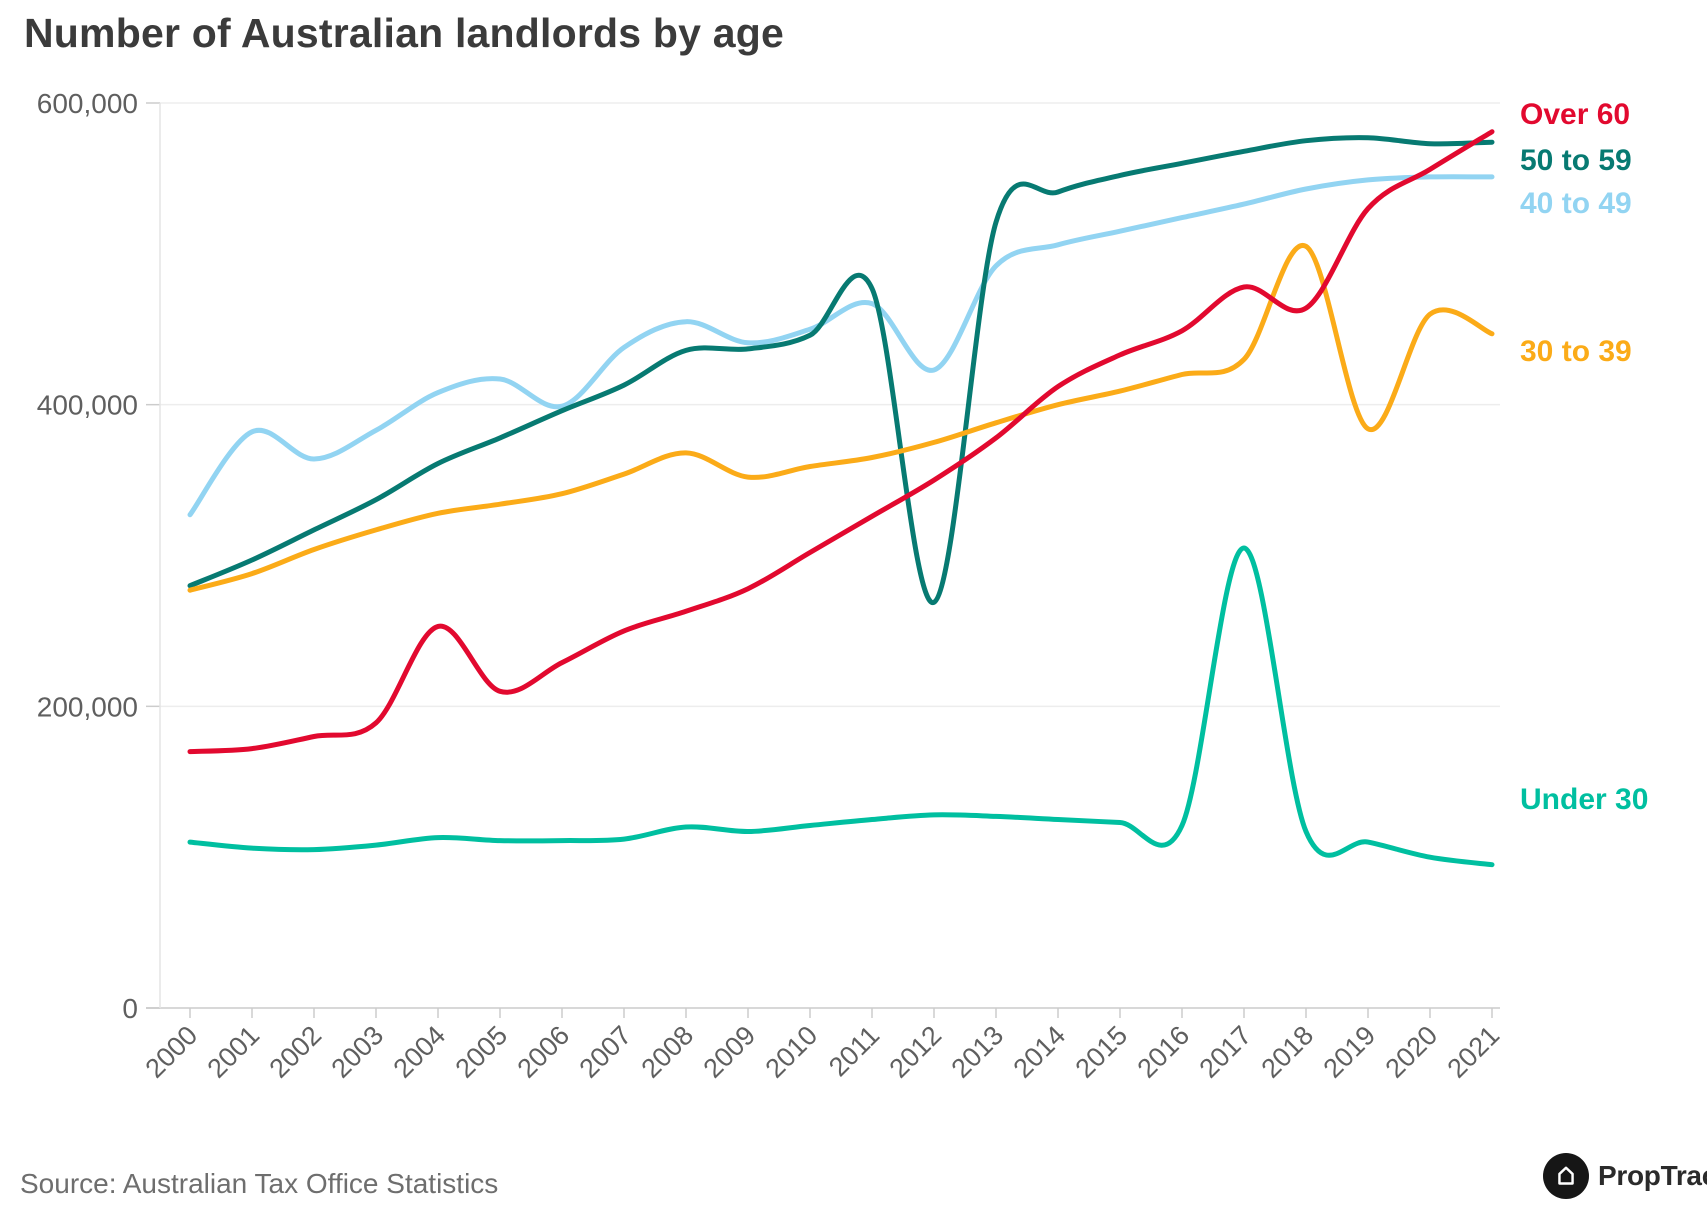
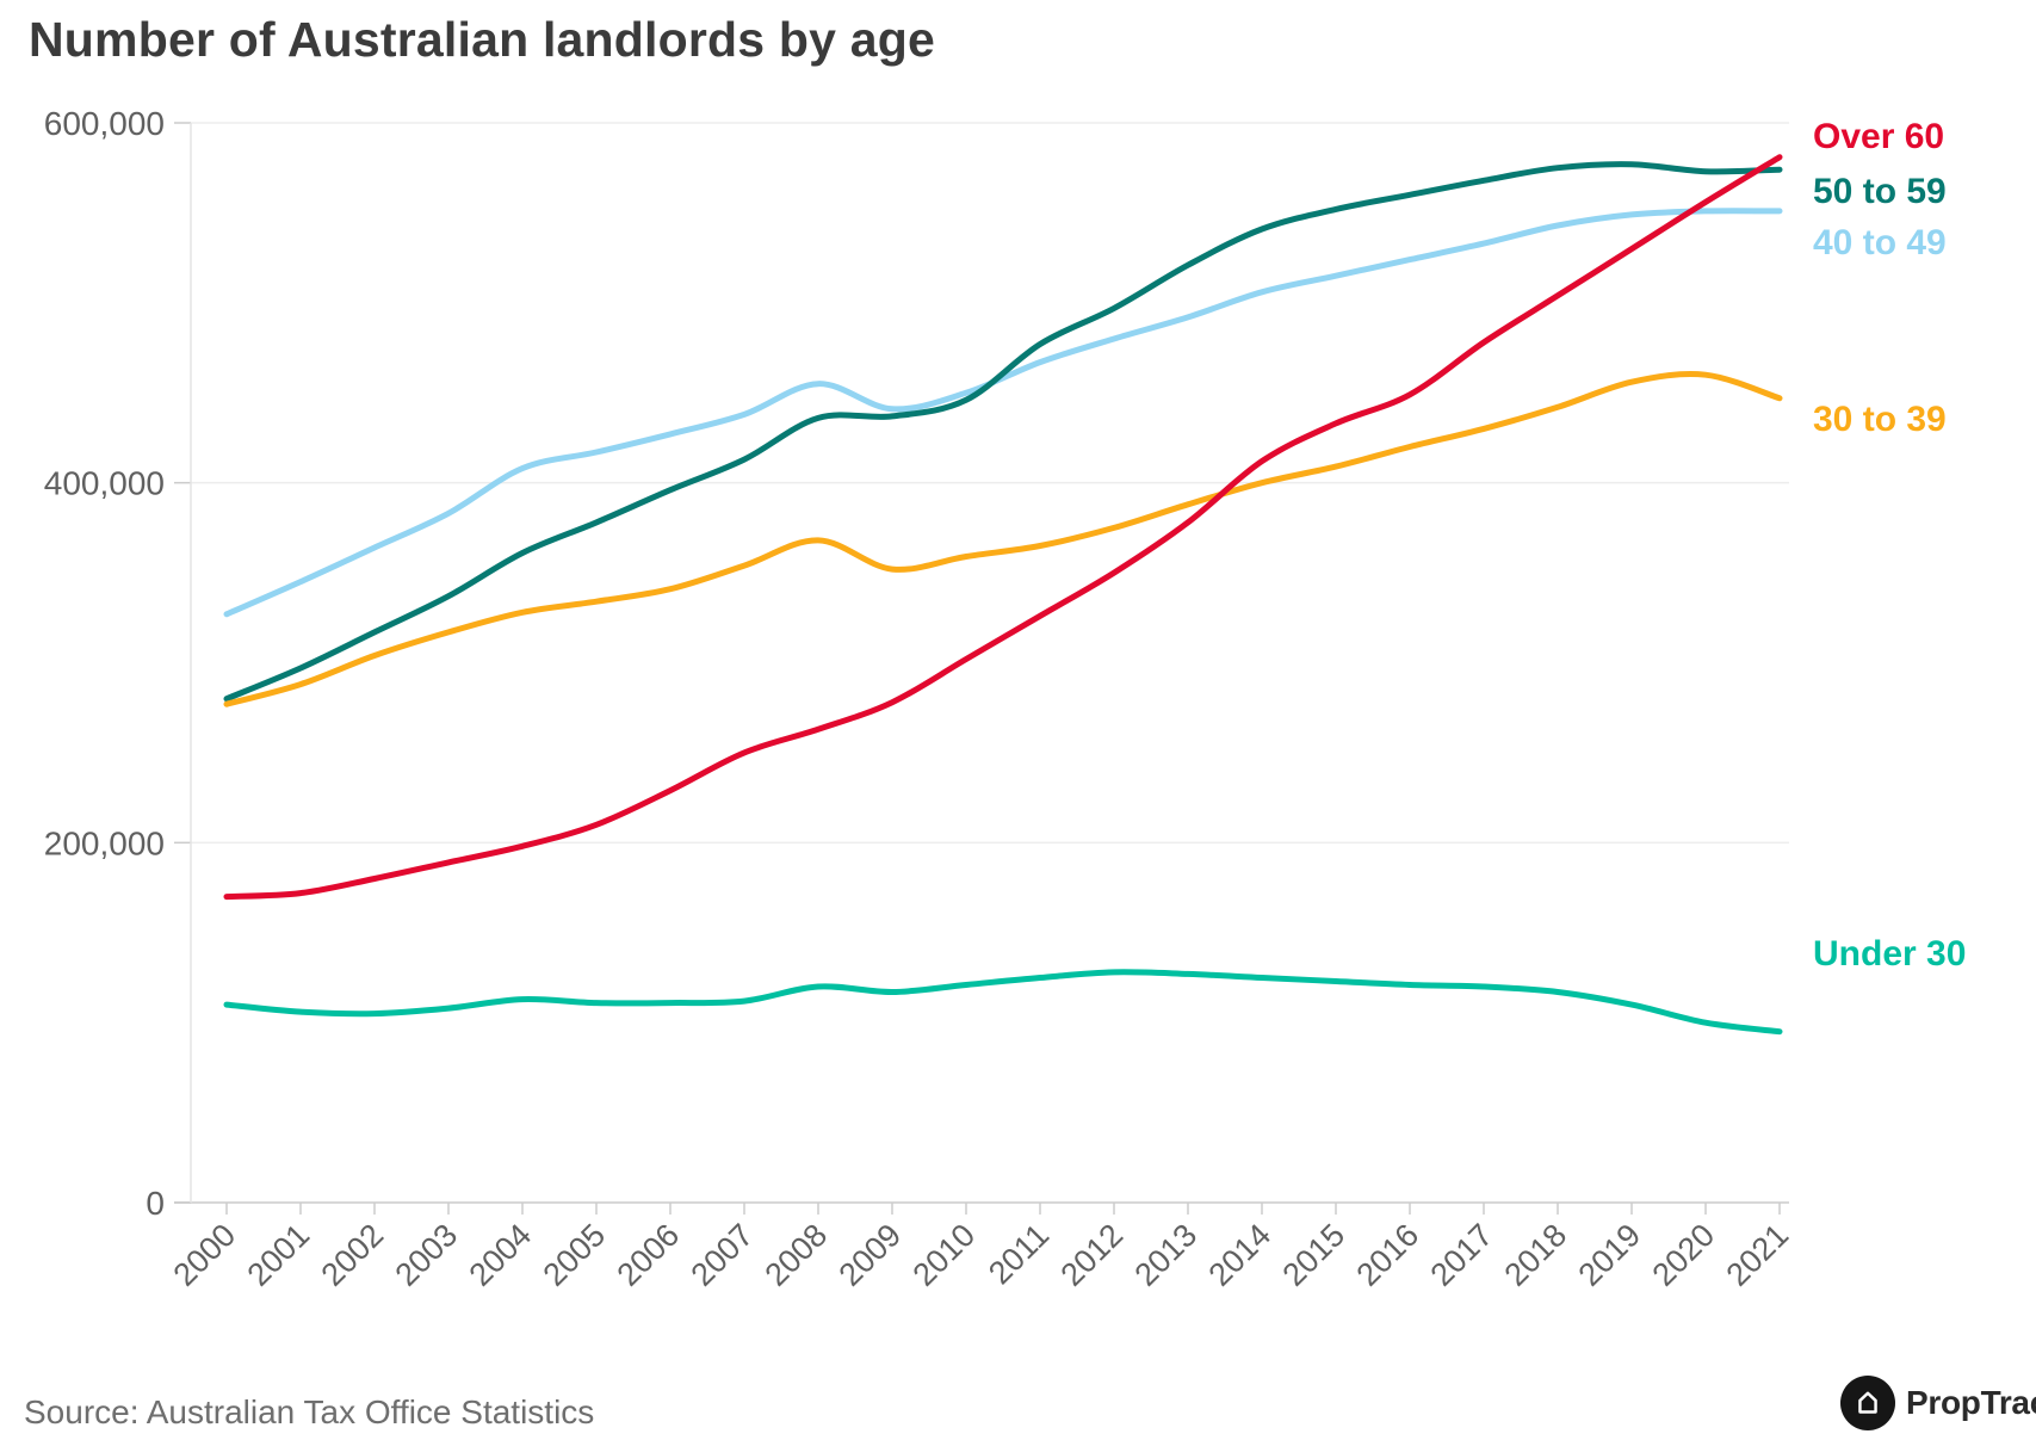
40 to 49/2001: 382000 -> 345000
Over 60/2004: 253000 -> 198000
40 to 49/2006: 399000 -> 427000
50 to 59/2012: 269000 -> 497000
40 to 49/2012: 423000 -> 480000
Under 30/2017: 305000 -> 120000
Over 60/2018: 464000 -> 504000
30 to 39/2018: 505000 -> 442000
30 to 39/2019: 384000 -> 456000
